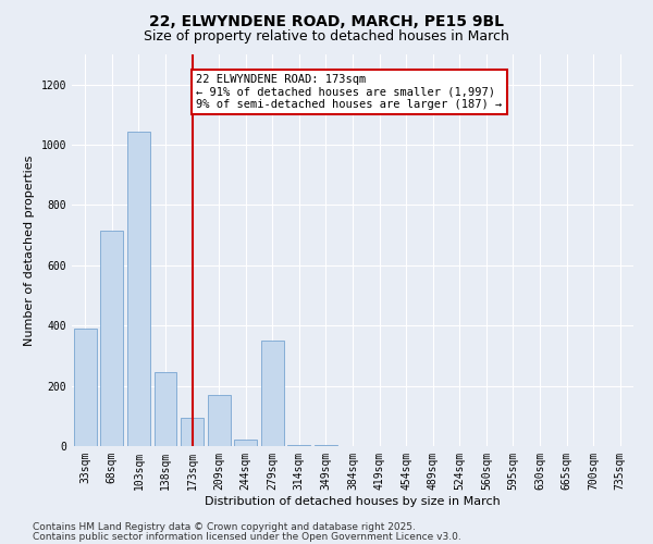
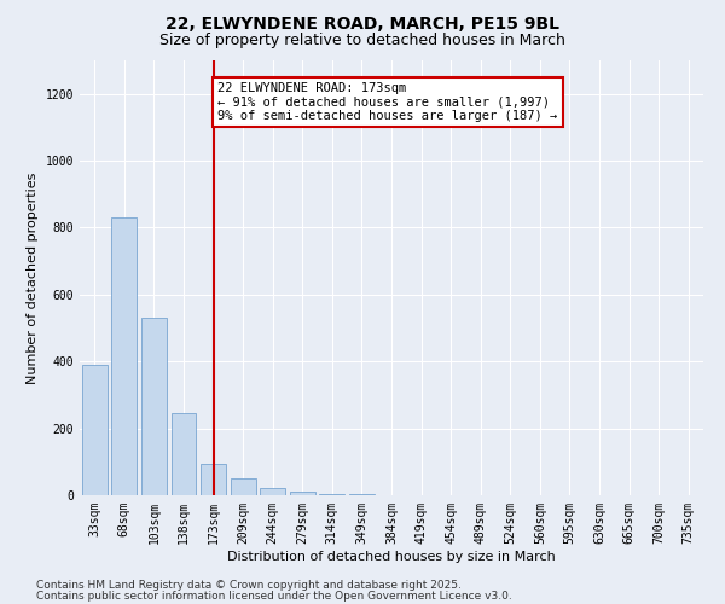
68sqm: 715 -> 830
103sqm: 1045 -> 530
209sqm: 170 -> 50
279sqm: 350 -> 10
